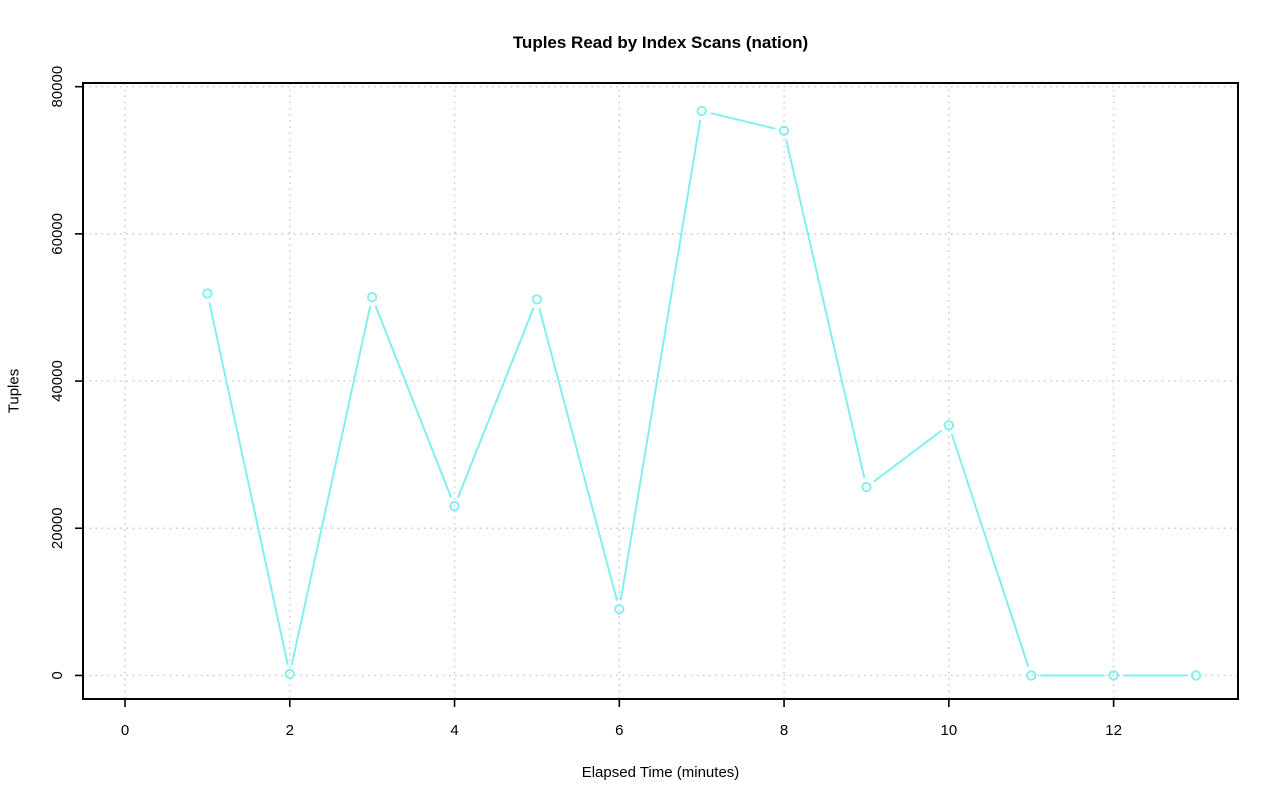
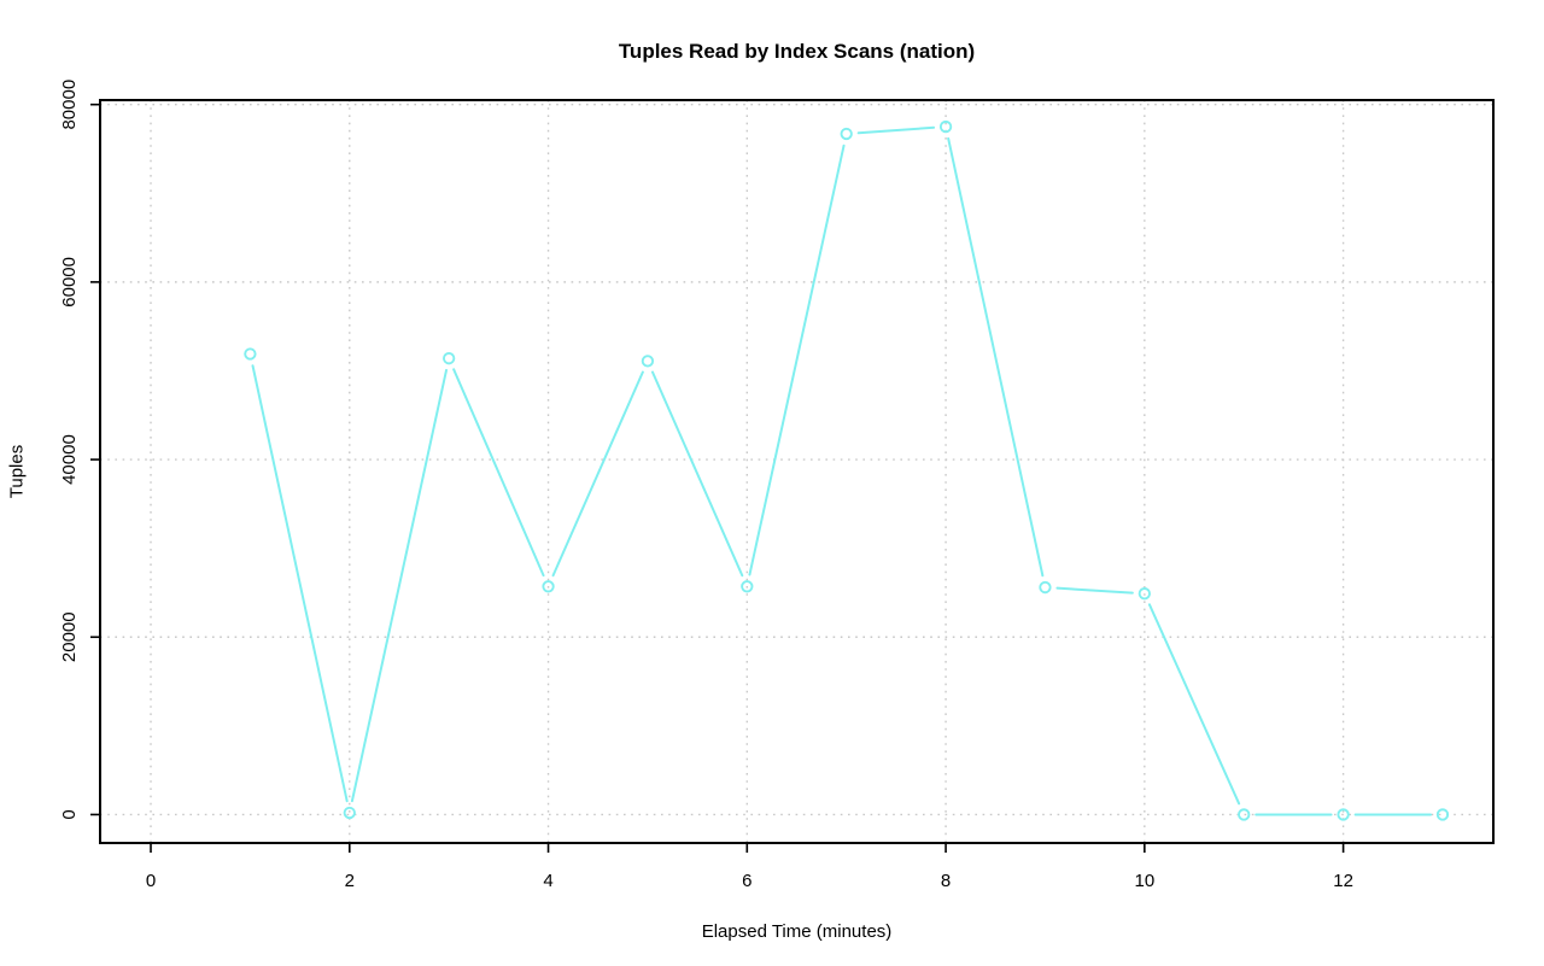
4: 23000 -> 26000
6: 9000 -> 26000
8: 74000 -> 78000
10: 34000 -> 25000
